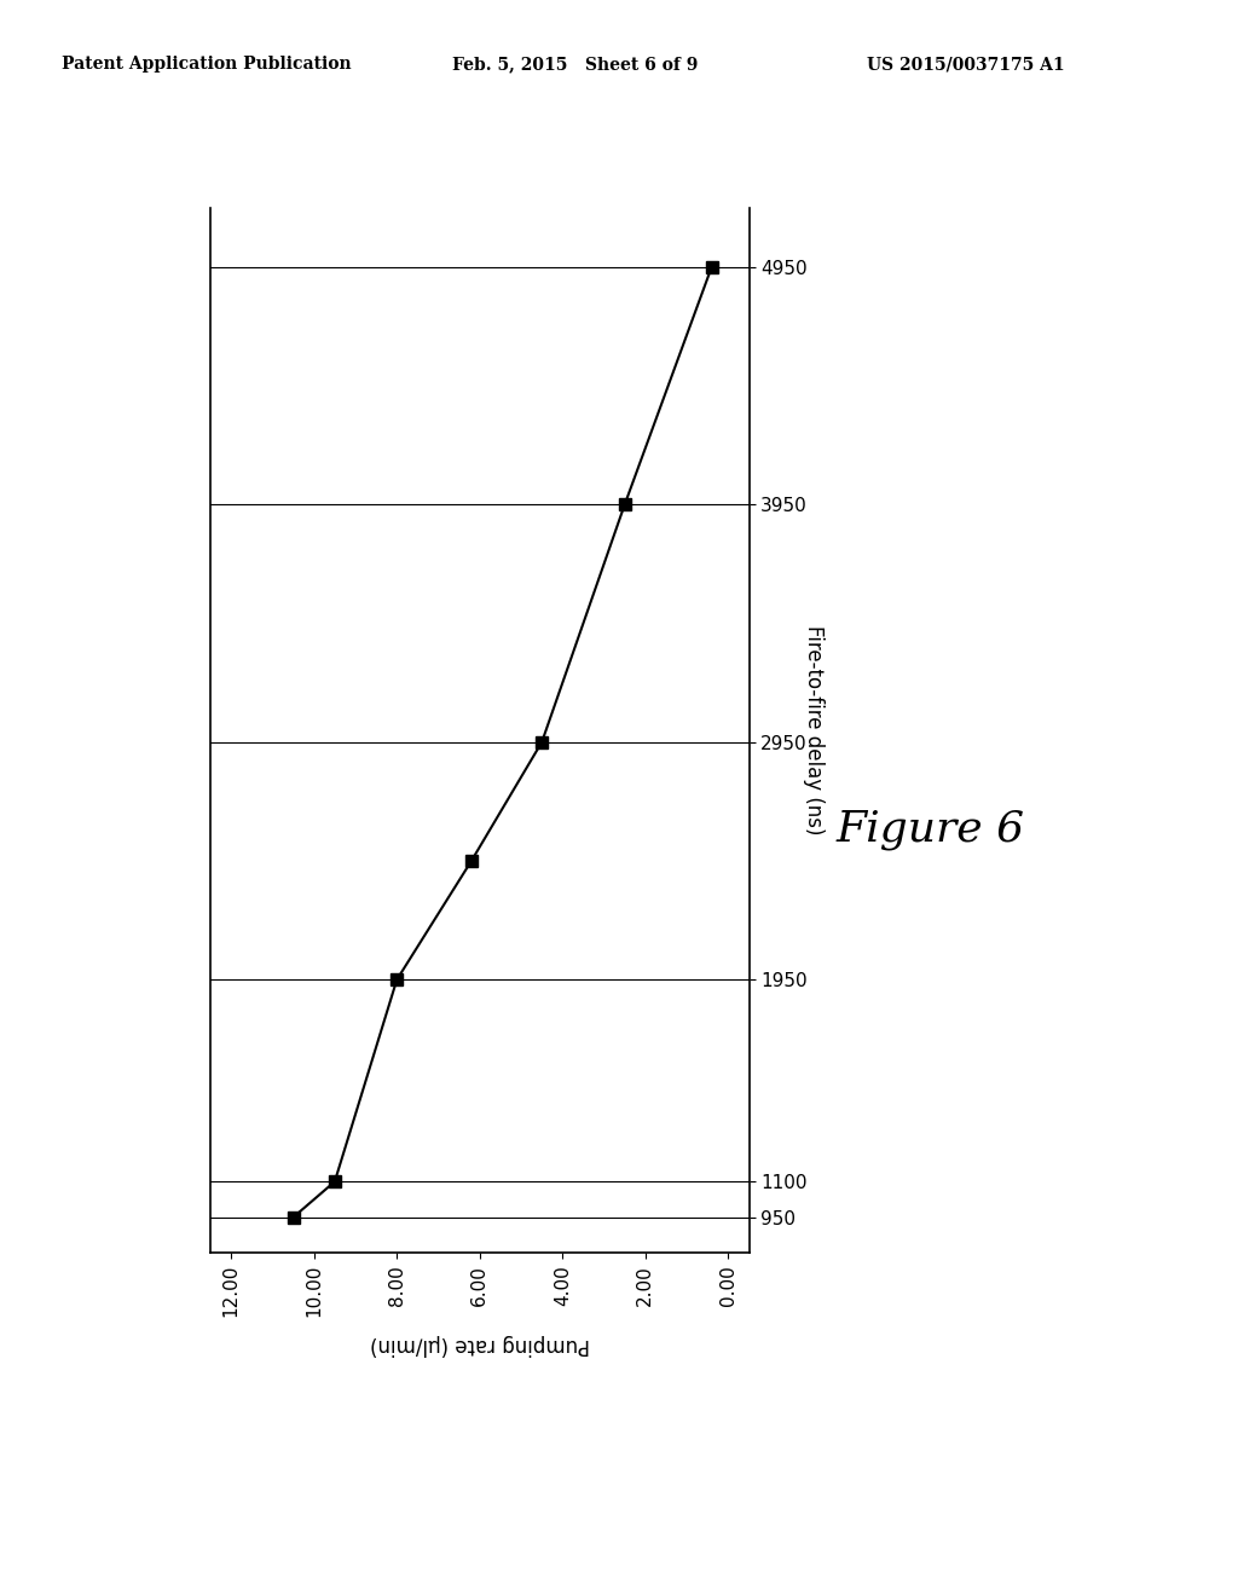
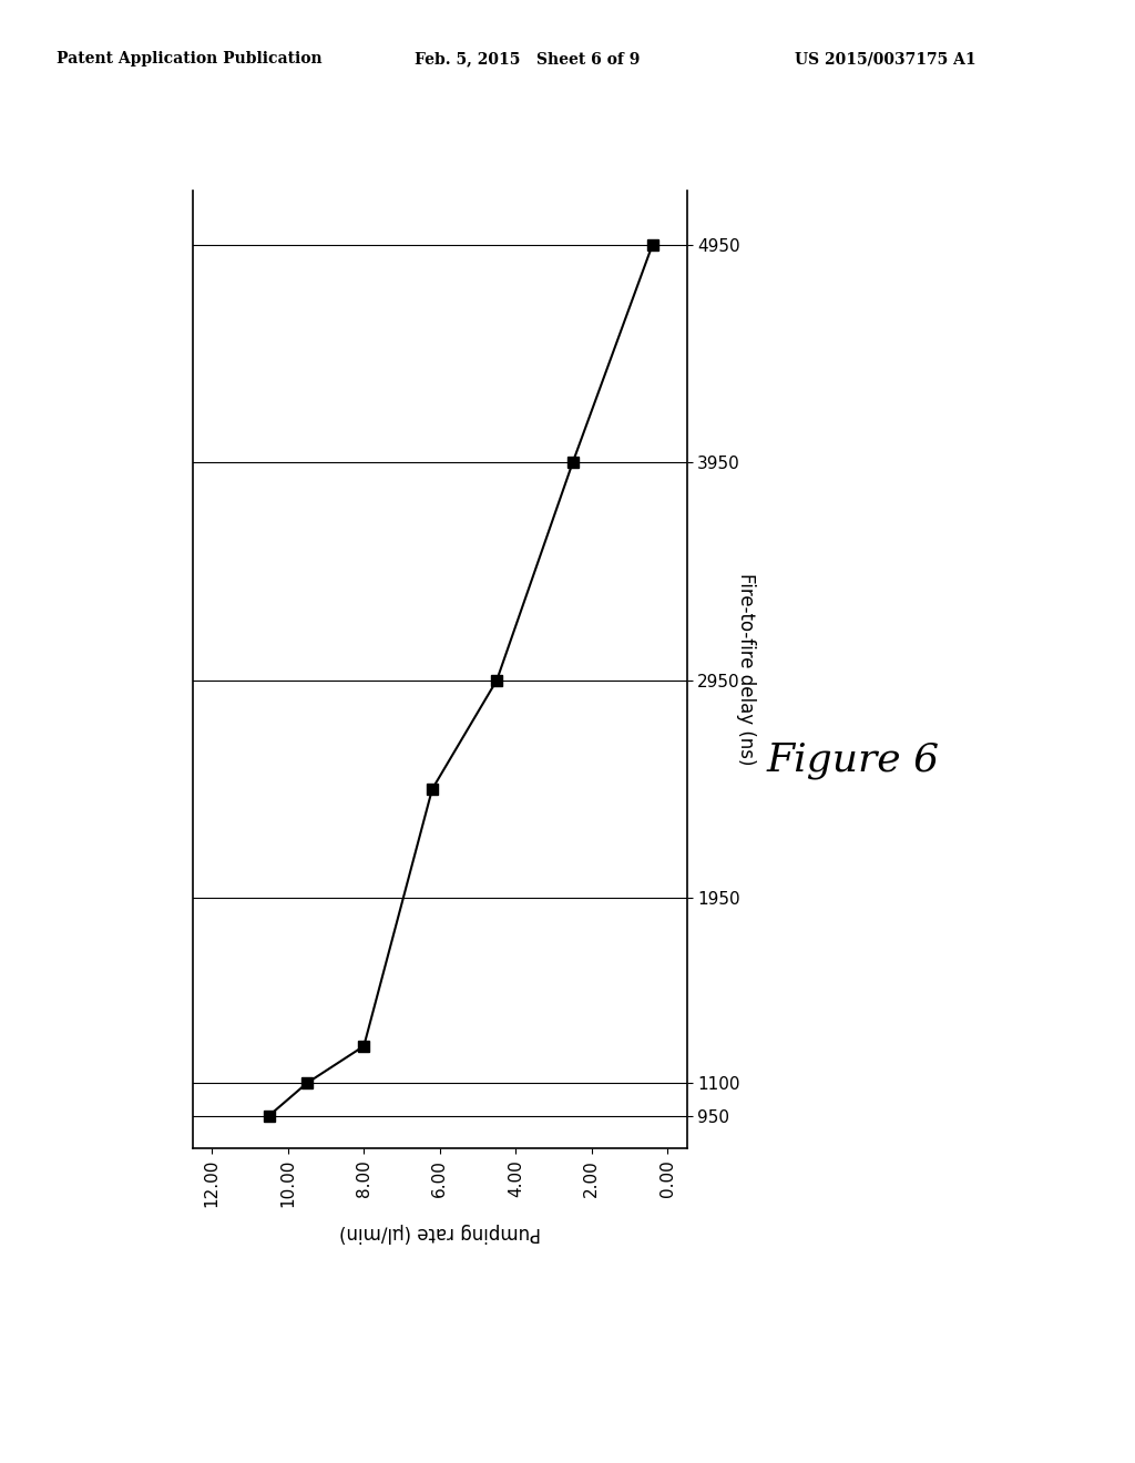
8.00: 1950 -> 1270
